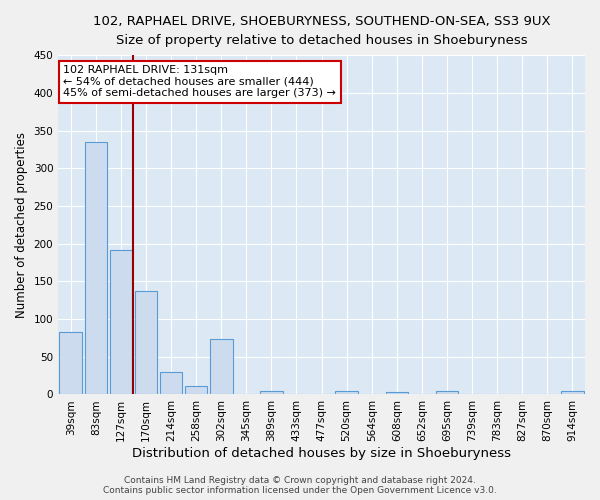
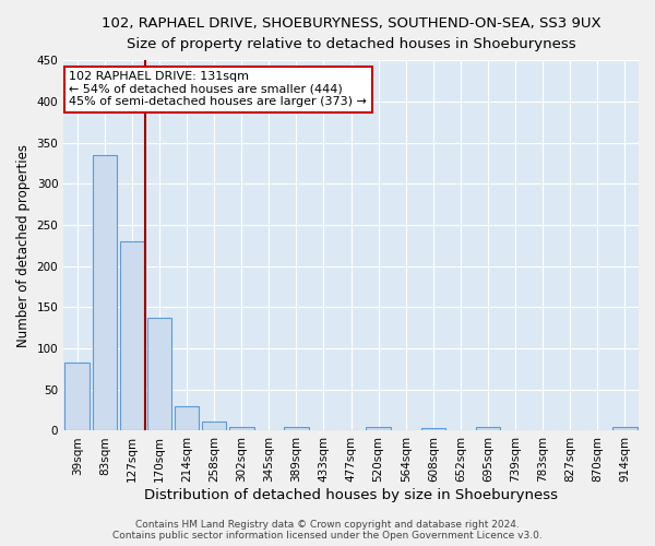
127sqm: 192 -> 230
302sqm: 74 -> 4
